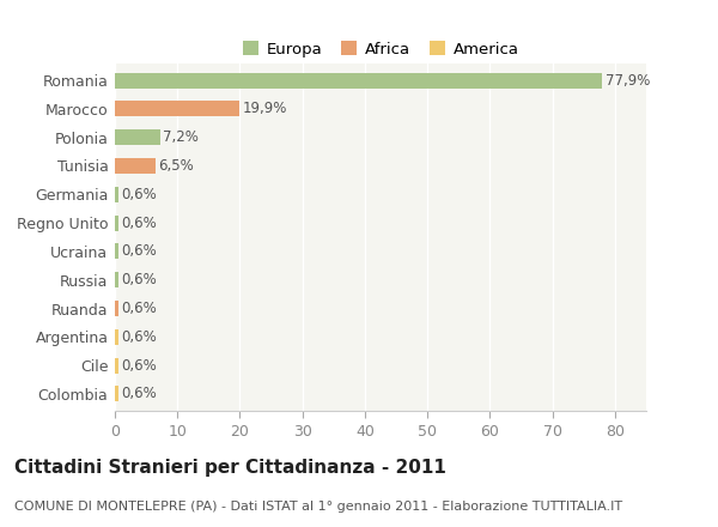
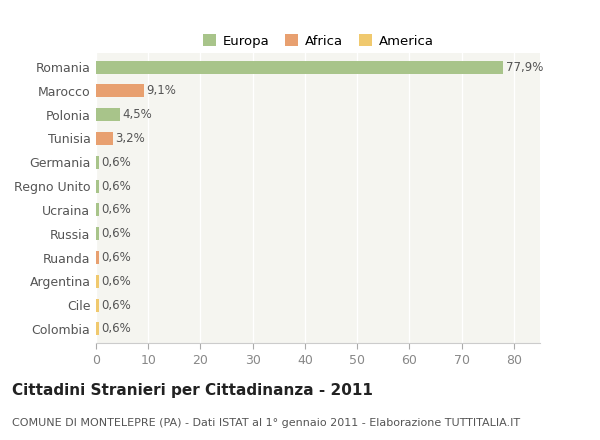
Marocco: 19,9% -> 9,1%
Polonia: 7,2% -> 4,5%
Tunisia: 6,5% -> 3,2%
